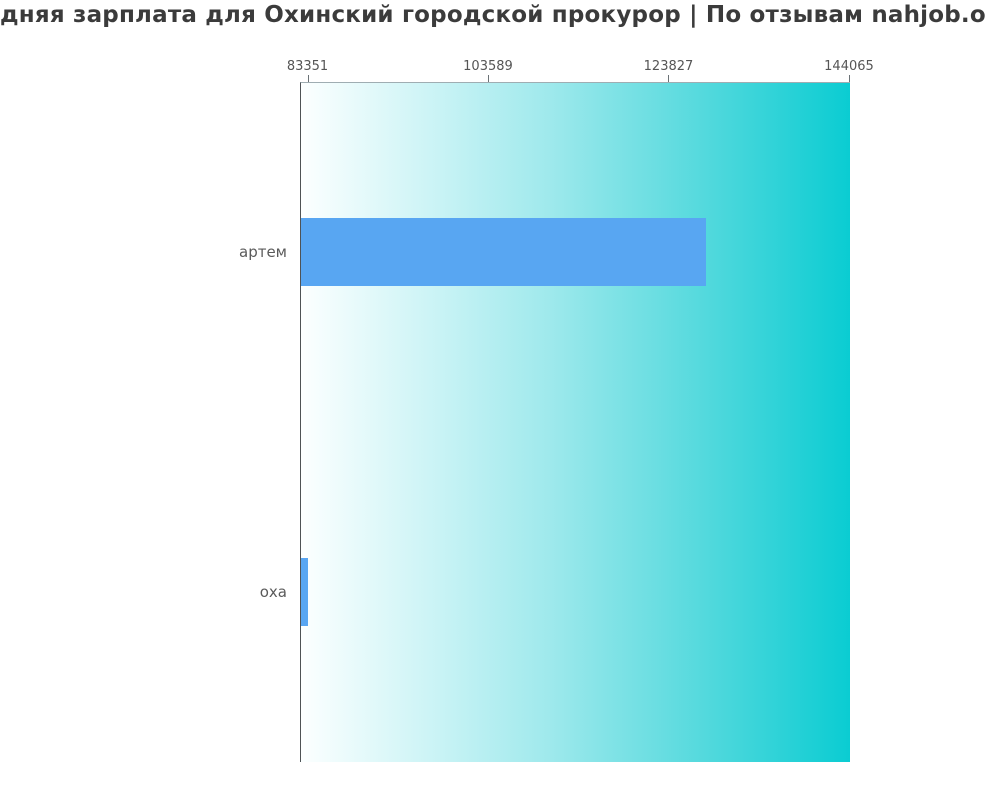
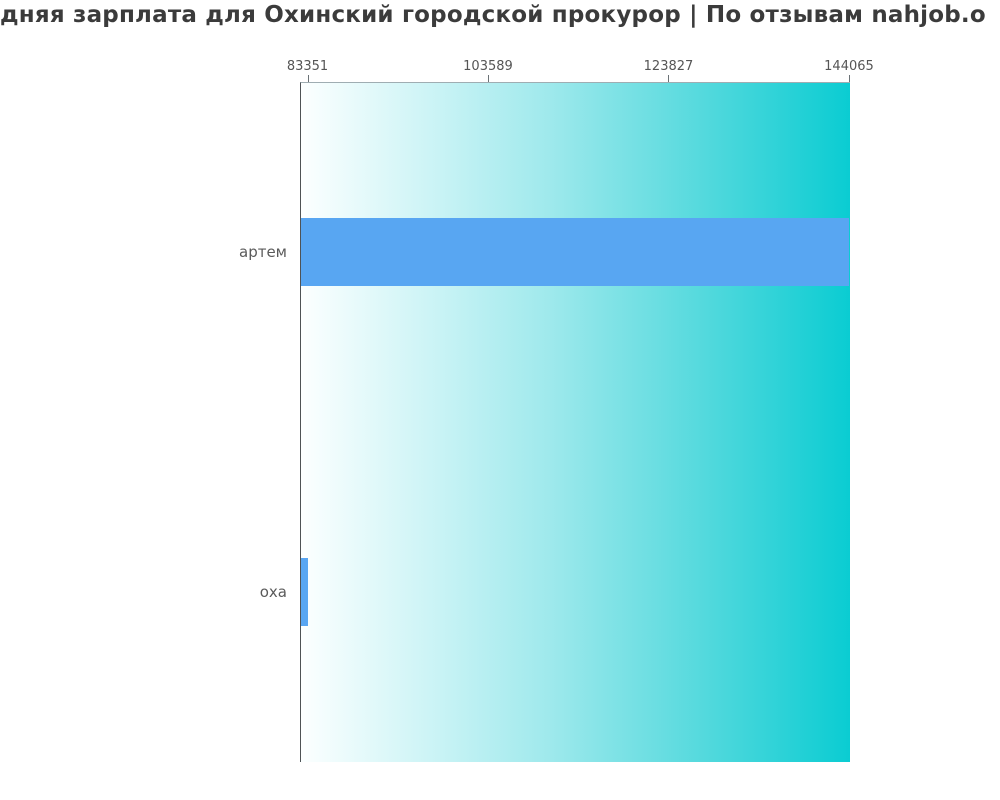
артем: 128000 -> 144000
